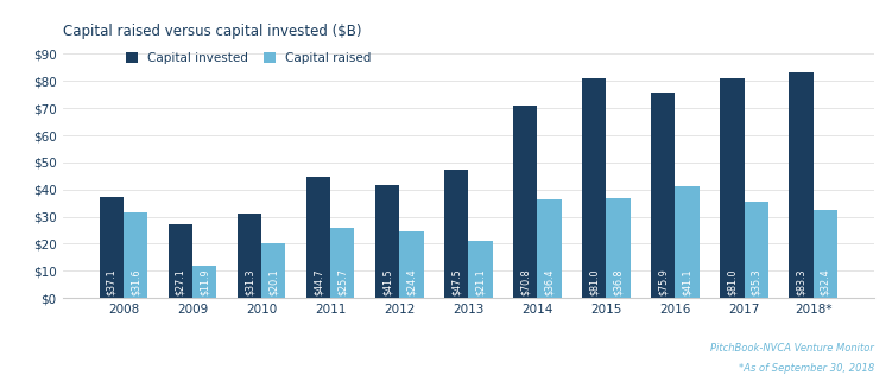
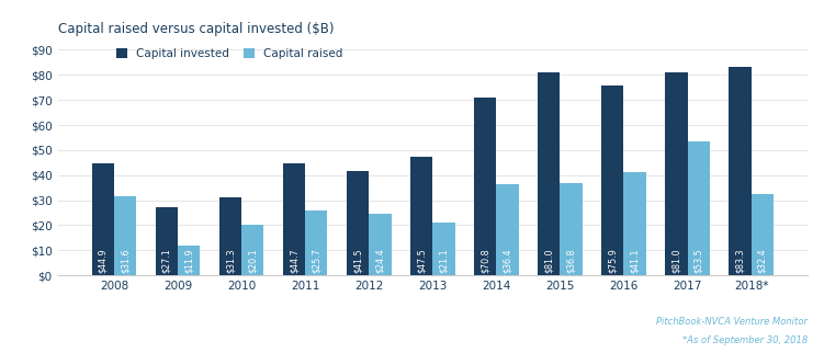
Capital invested/2008: $37.1 -> $44.9
Capital raised/2017: $35.3 -> $53.5
